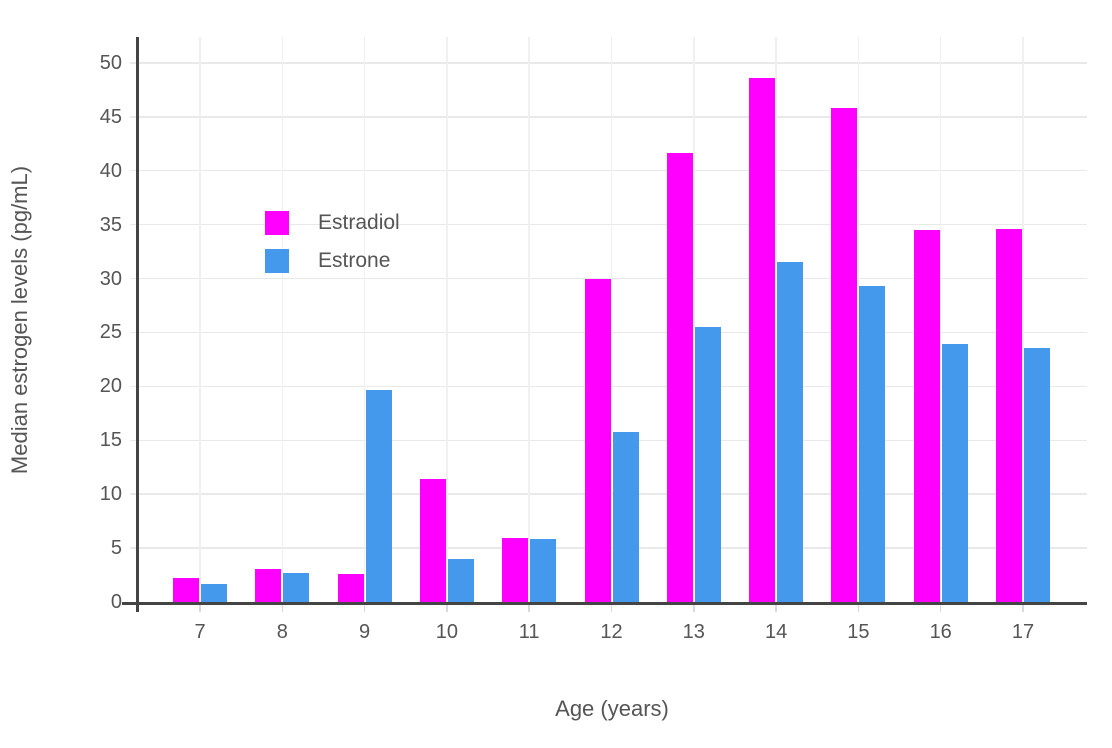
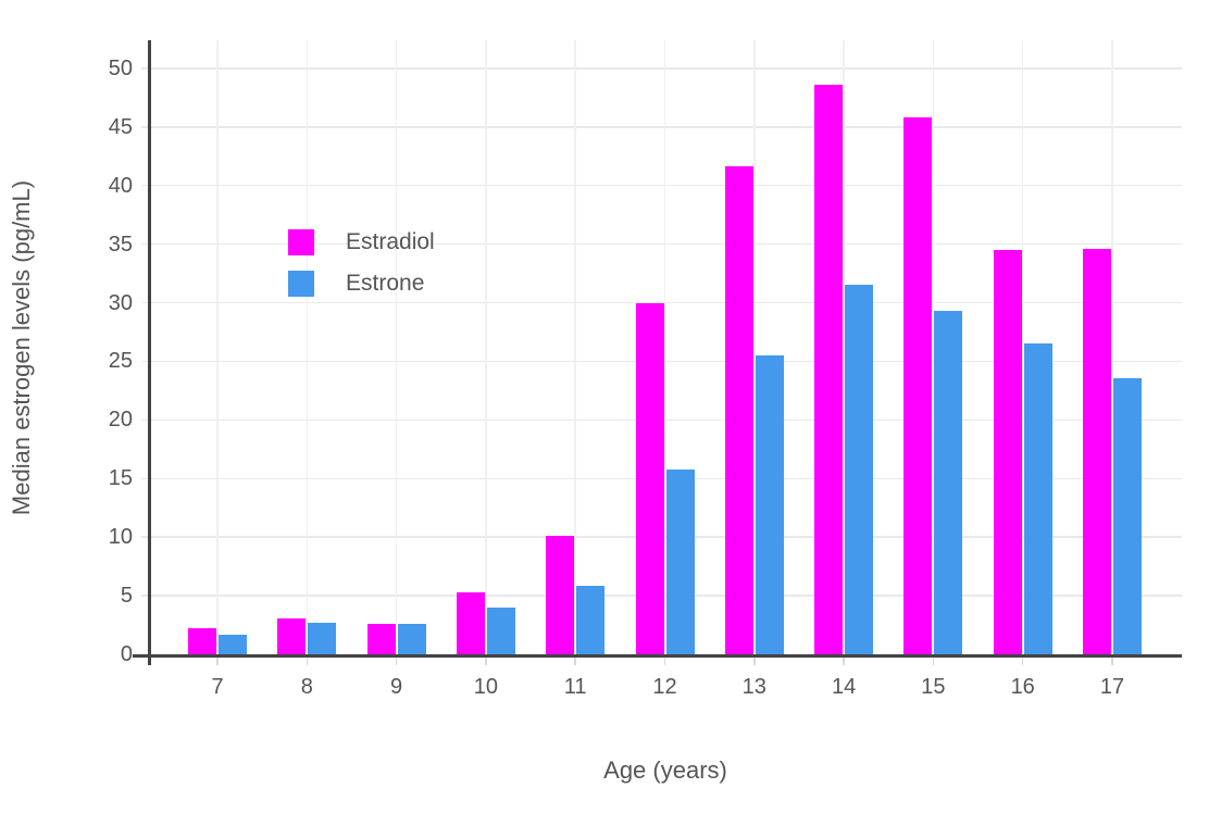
Estrone/9: 19.7 -> 2.6
Estradiol/10: 11.4 -> 5.3
Estradiol/11: 5.9 -> 10.1
Estrone/16: 23.9 -> 26.5
